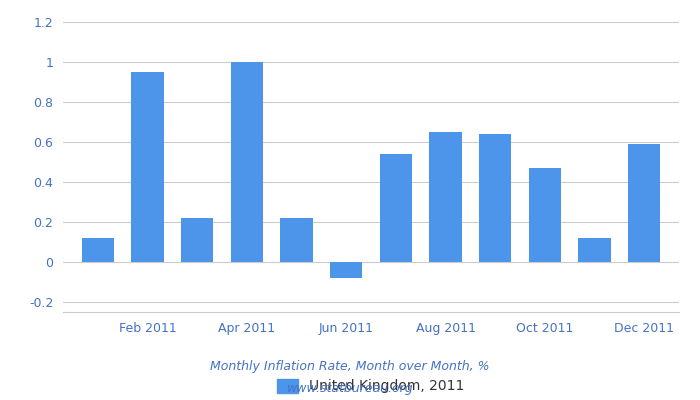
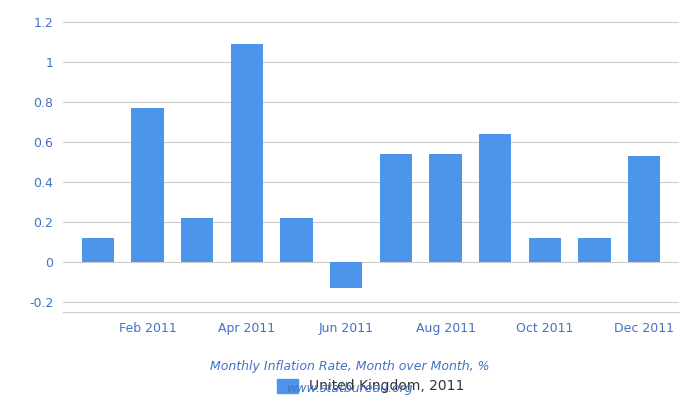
Feb 2011: 0.95 -> 0.77
Apr 2011: 1.00 -> 1.09
Jun 2011: -0.08 -> -0.13
Aug 2011: 0.65 -> 0.54
Oct 2011: 0.47 -> 0.12
Dec 2011: 0.59 -> 0.53
